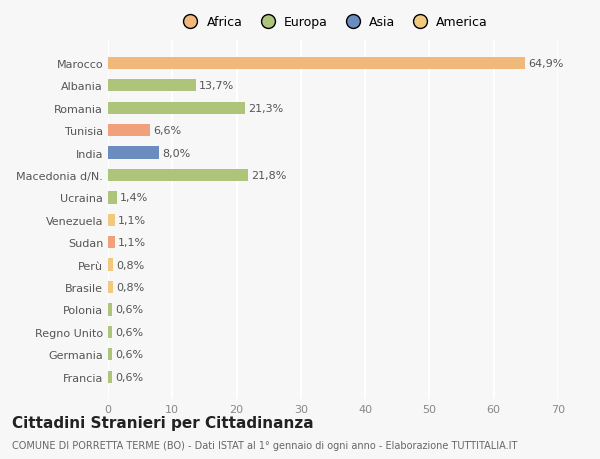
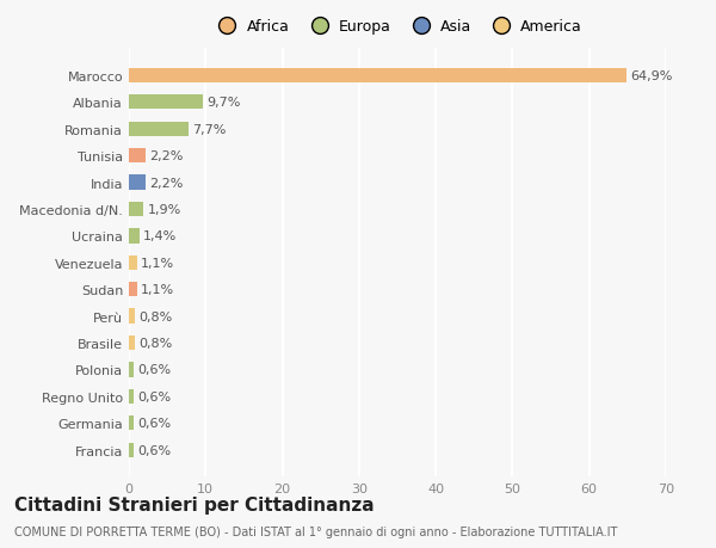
Albania: 13,7% -> 9,7%
Romania: 21,3% -> 7,7%
Tunisia: 6,6% -> 2,2%
India: 8,0% -> 2,2%
Macedonia d/N.: 21,8% -> 1,9%
